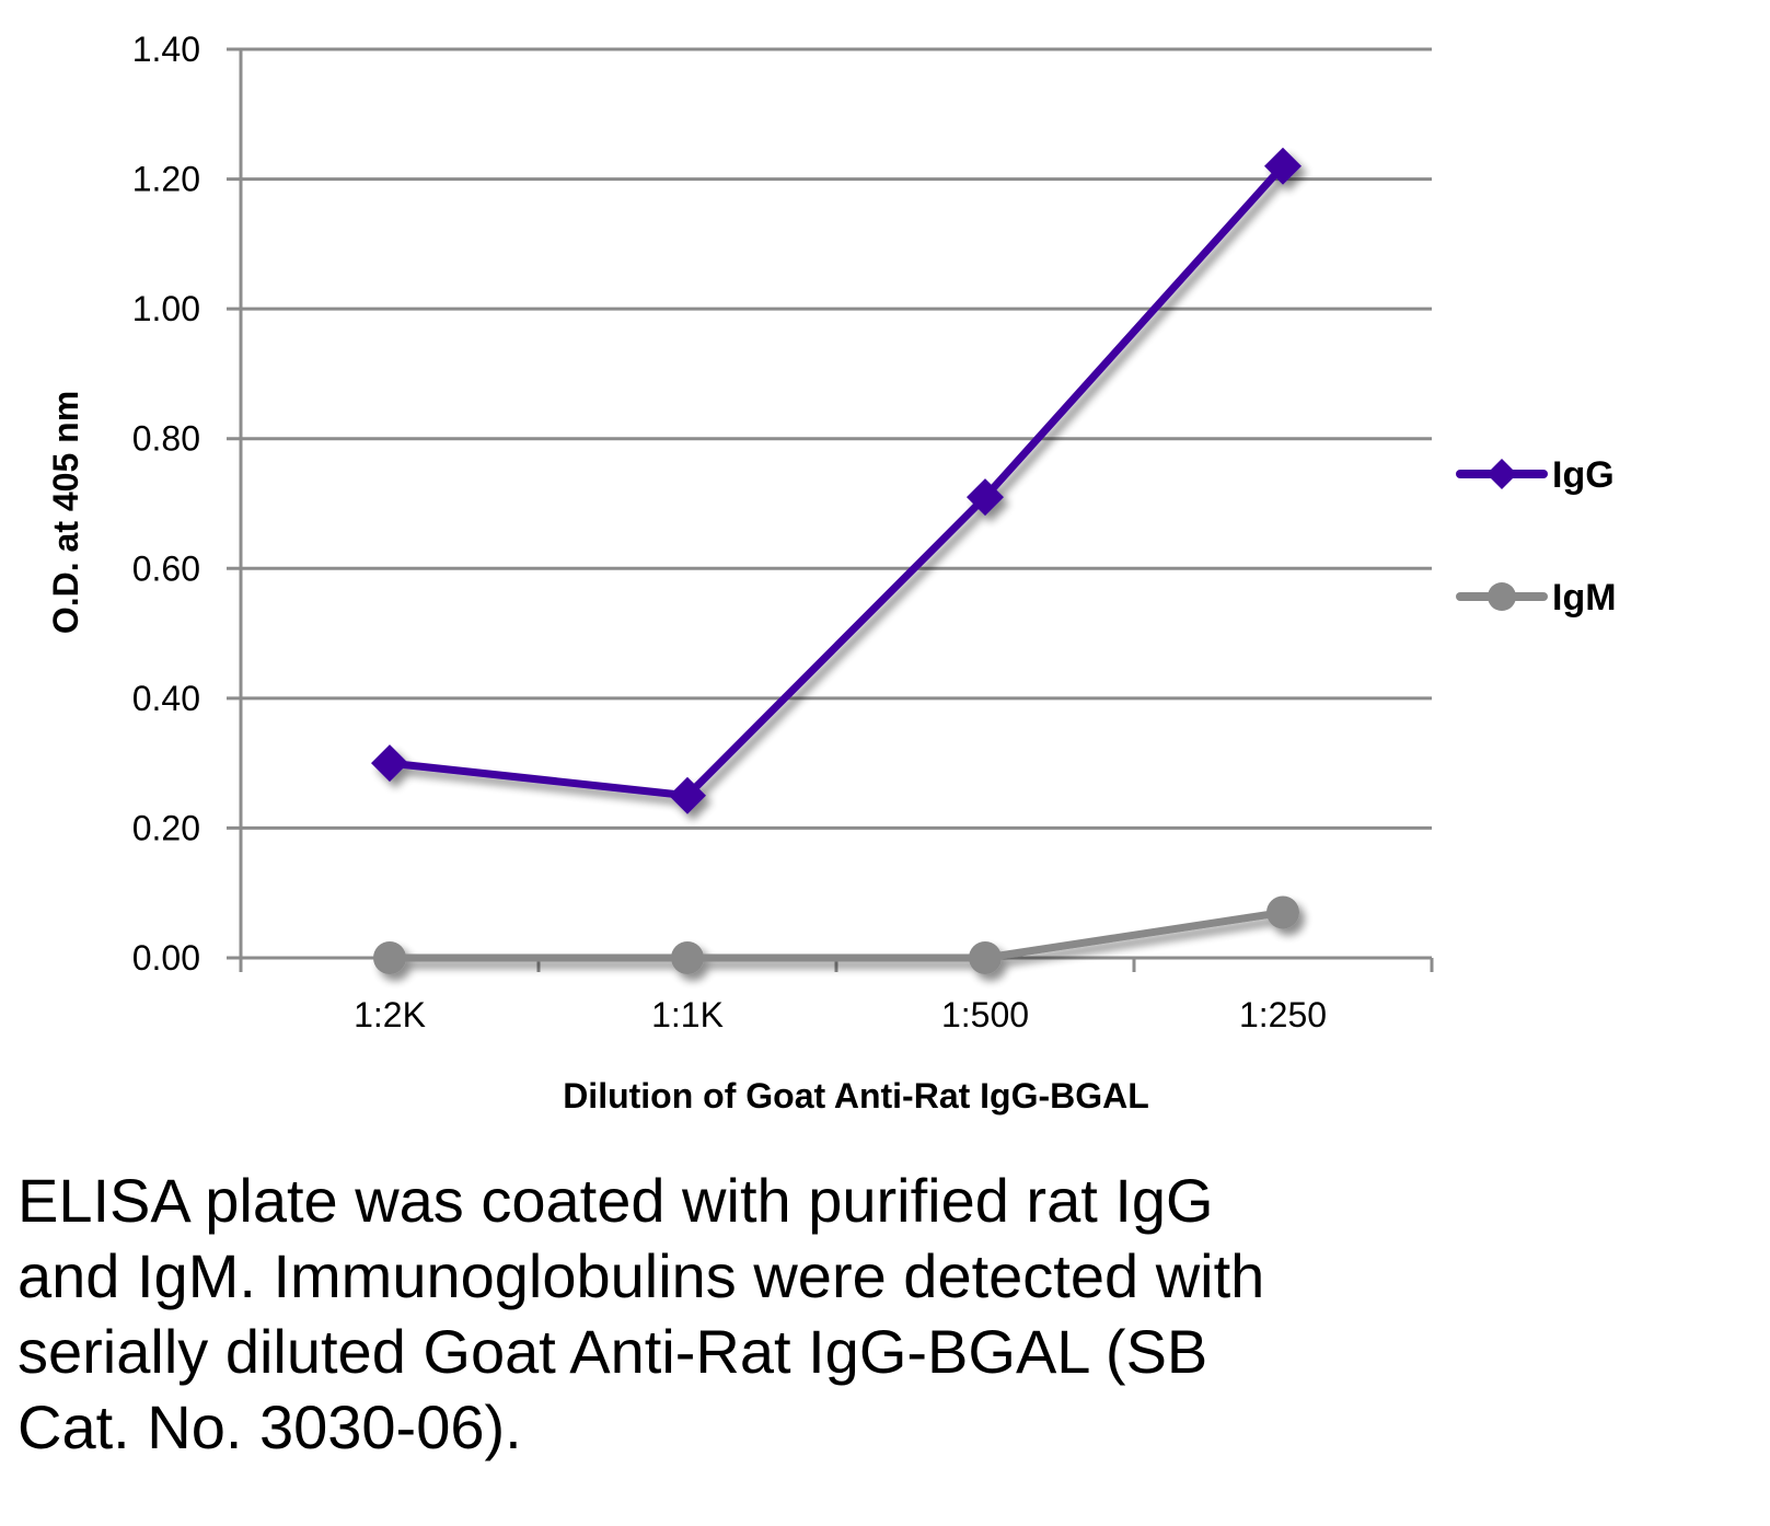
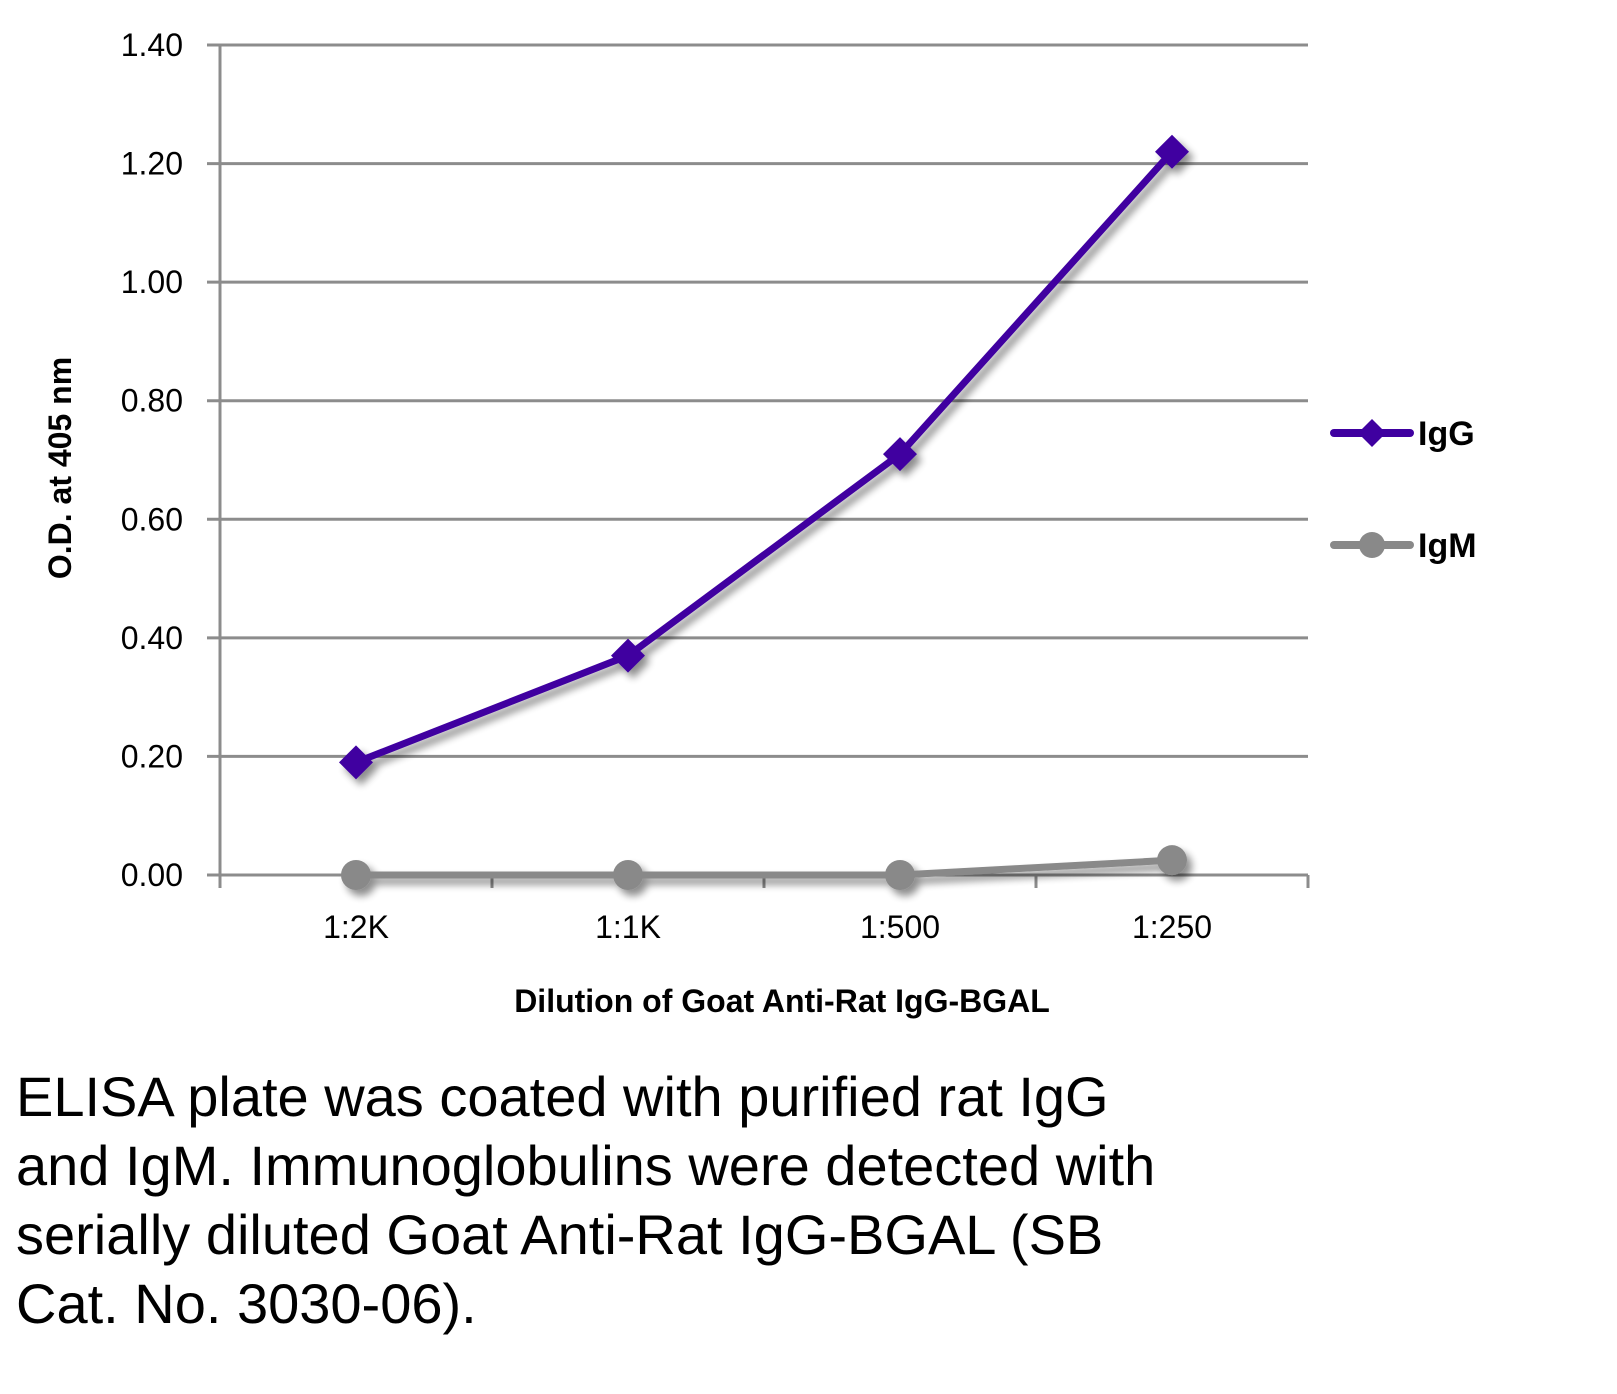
IgG/1:2K: 0.30 -> 0.19
IgG/1:1K: 0.25 -> 0.37
IgM/1:250: 0.07 -> 0.03
